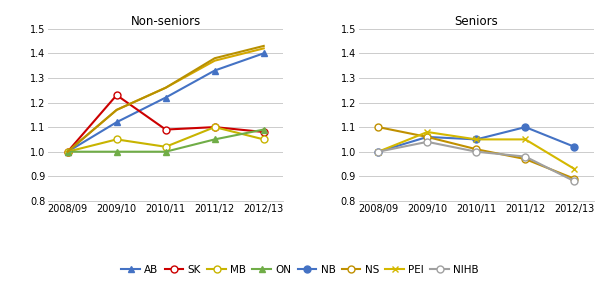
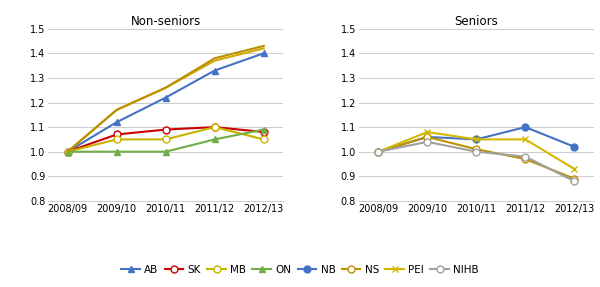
Non-seniors/SK/2009/10: 1.23 -> 1.07
Non-seniors/MB/2010/11: 1.02 -> 1.05
Seniors/NS/2008/09: 1.10 -> 1.00
